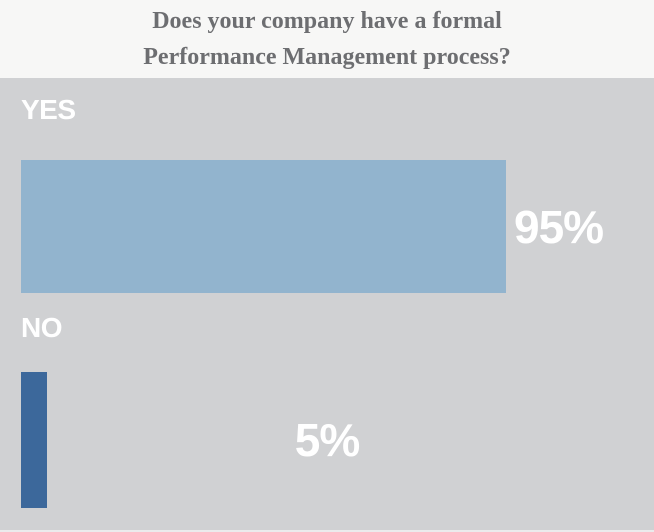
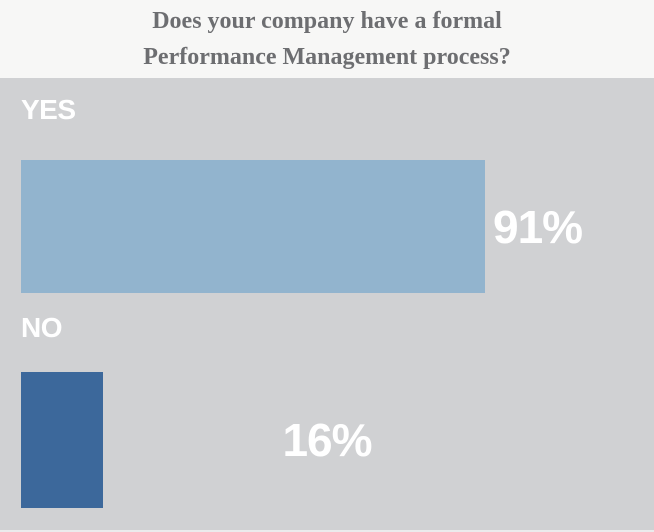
YES: 95% -> 91%
NO: 5% -> 16%
